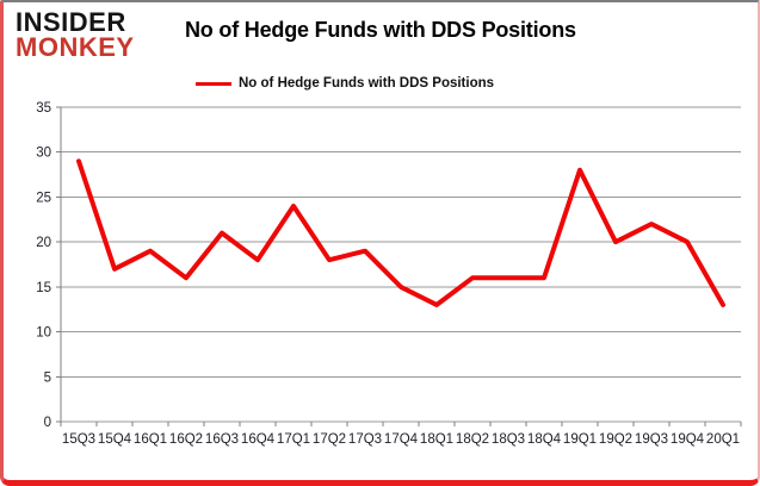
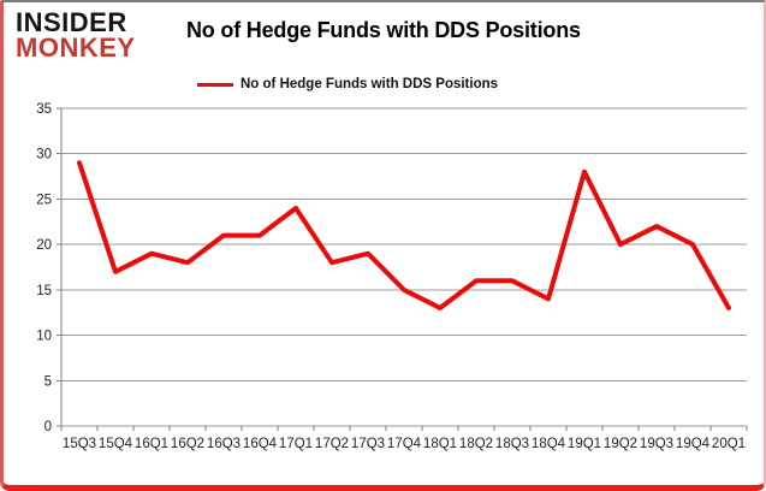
16Q2: 16 -> 18
16Q4: 18 -> 21
18Q4: 16 -> 14
